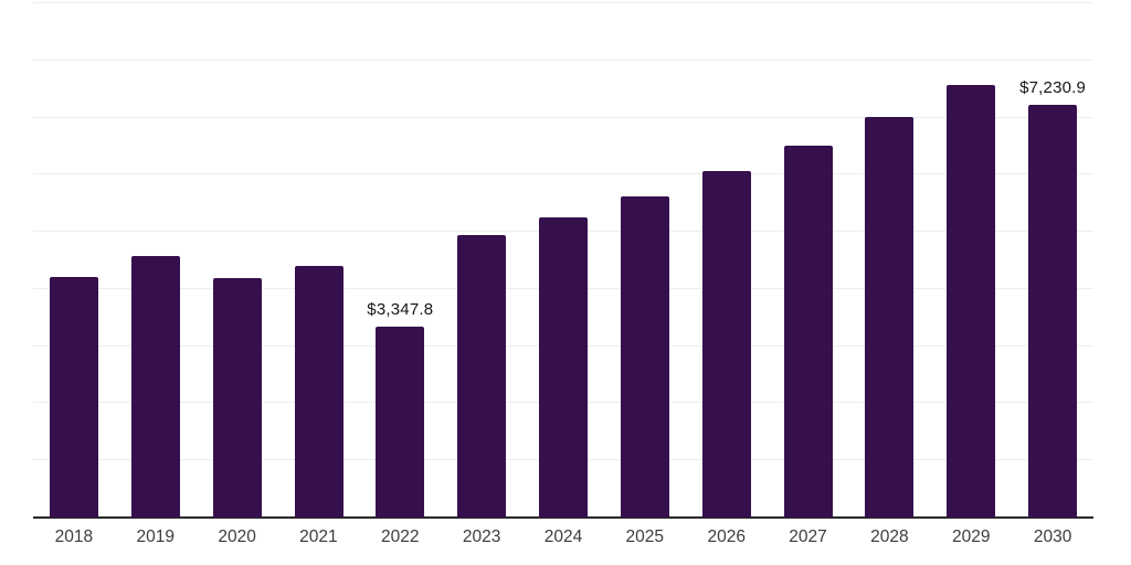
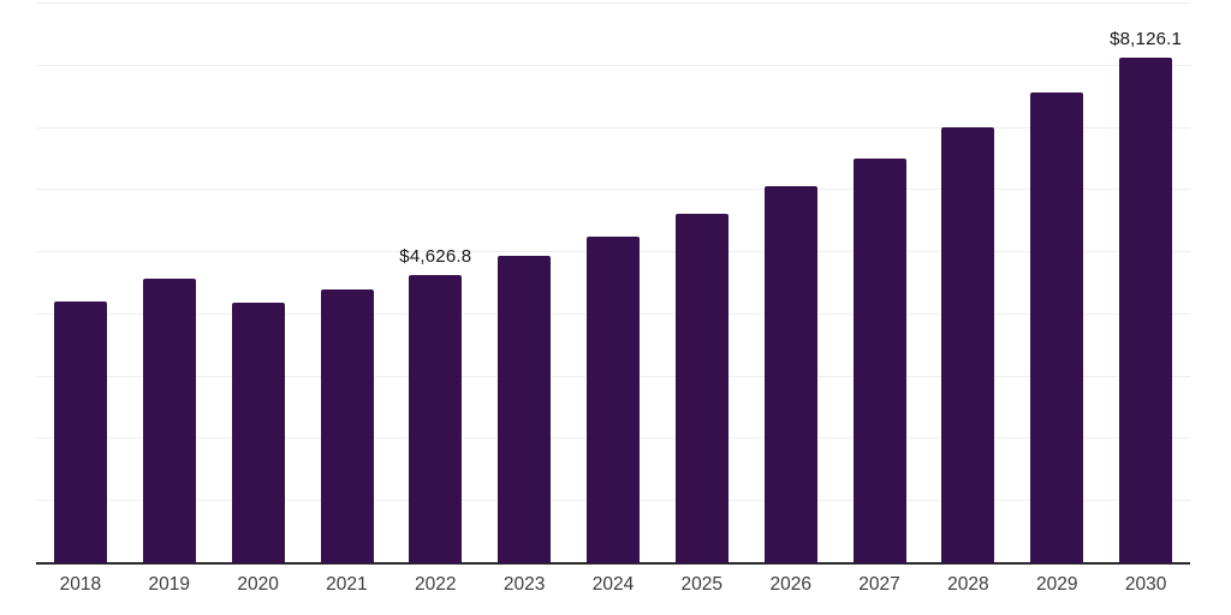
2022: $3,347.8 -> $4,626.8
2030: $7,230.9 -> $8,126.1
